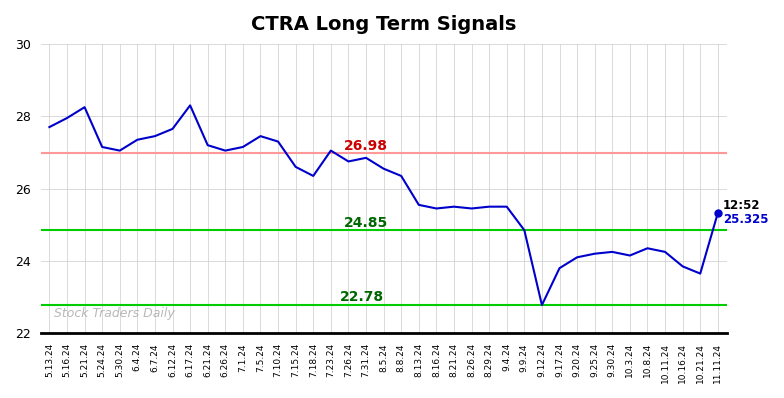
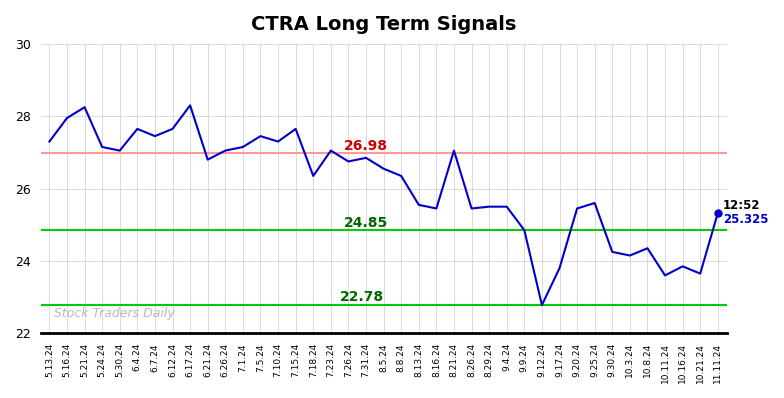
5.13.24: 27.70 -> 27.30
6.4.24: 27.35 -> 27.65
6.21.24: 27.20 -> 26.80
7.15.24: 26.60 -> 27.65
8.21.24: 25.50 -> 27.05
9.20.24: 24.10 -> 25.45
9.25.24: 24.20 -> 25.60
10.11.24: 24.25 -> 23.60
